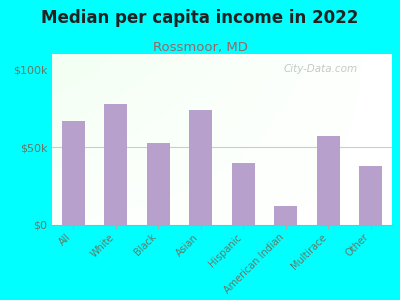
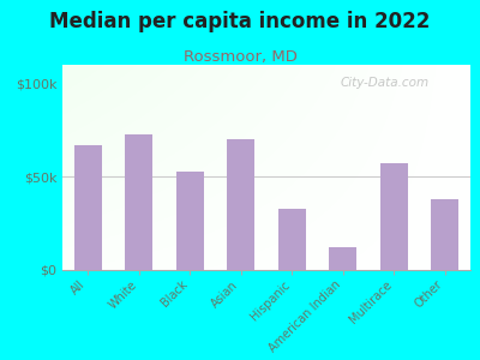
White: $78k -> $73k
Asian: $74k -> $70k
Hispanic: $40k -> $33k
